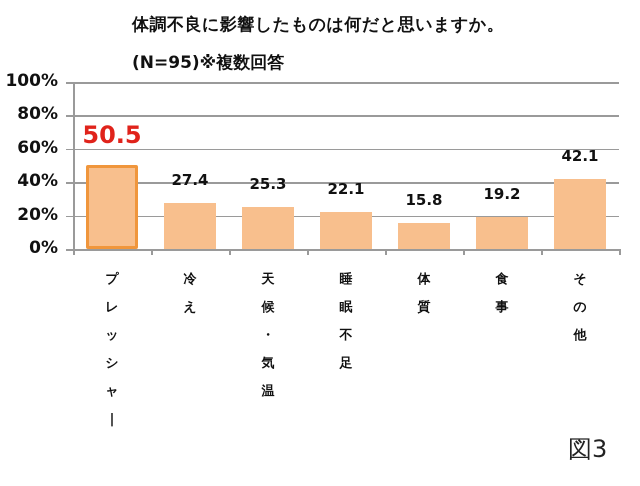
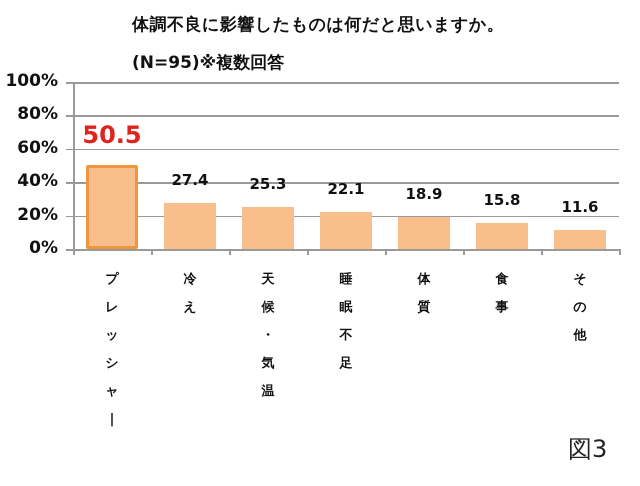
体質: 15.8 -> 18.9
食事: 19.2 -> 15.8
その他: 42.1 -> 11.6
